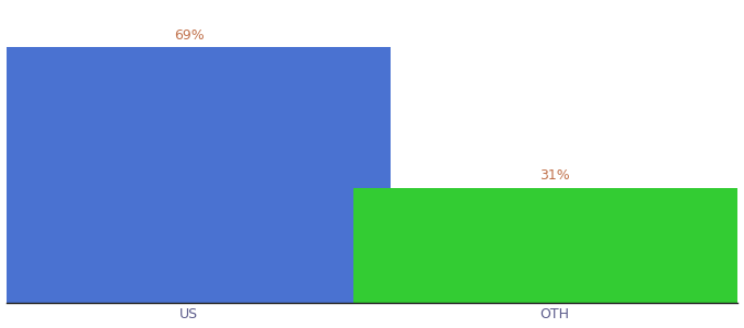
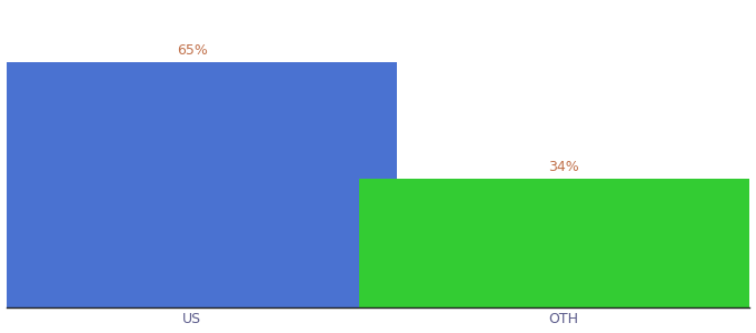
US: 69% -> 65%
OTH: 31% -> 34%
